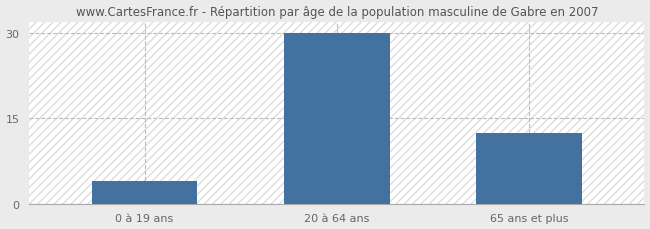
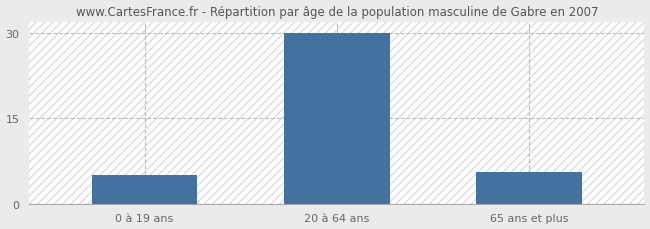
0 à 19 ans: 4.0 -> 5.0
65 ans et plus: 12.5 -> 5.6
